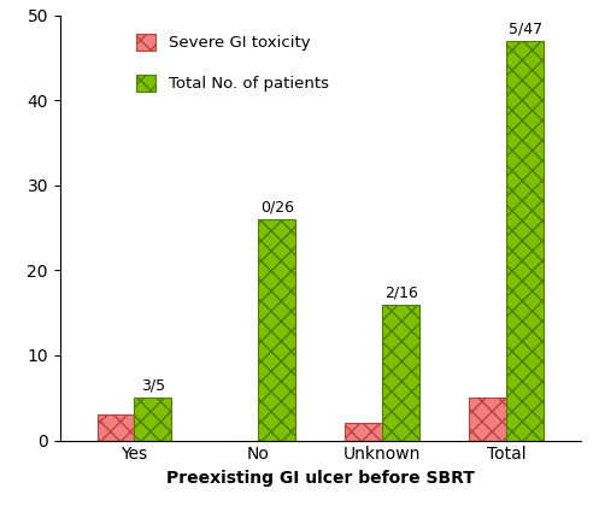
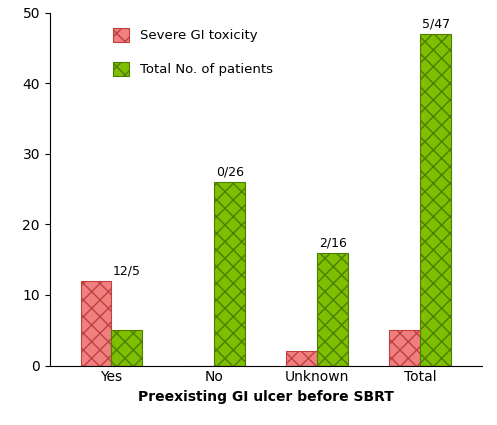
Severe GI toxicity/Yes: 3 -> 12
